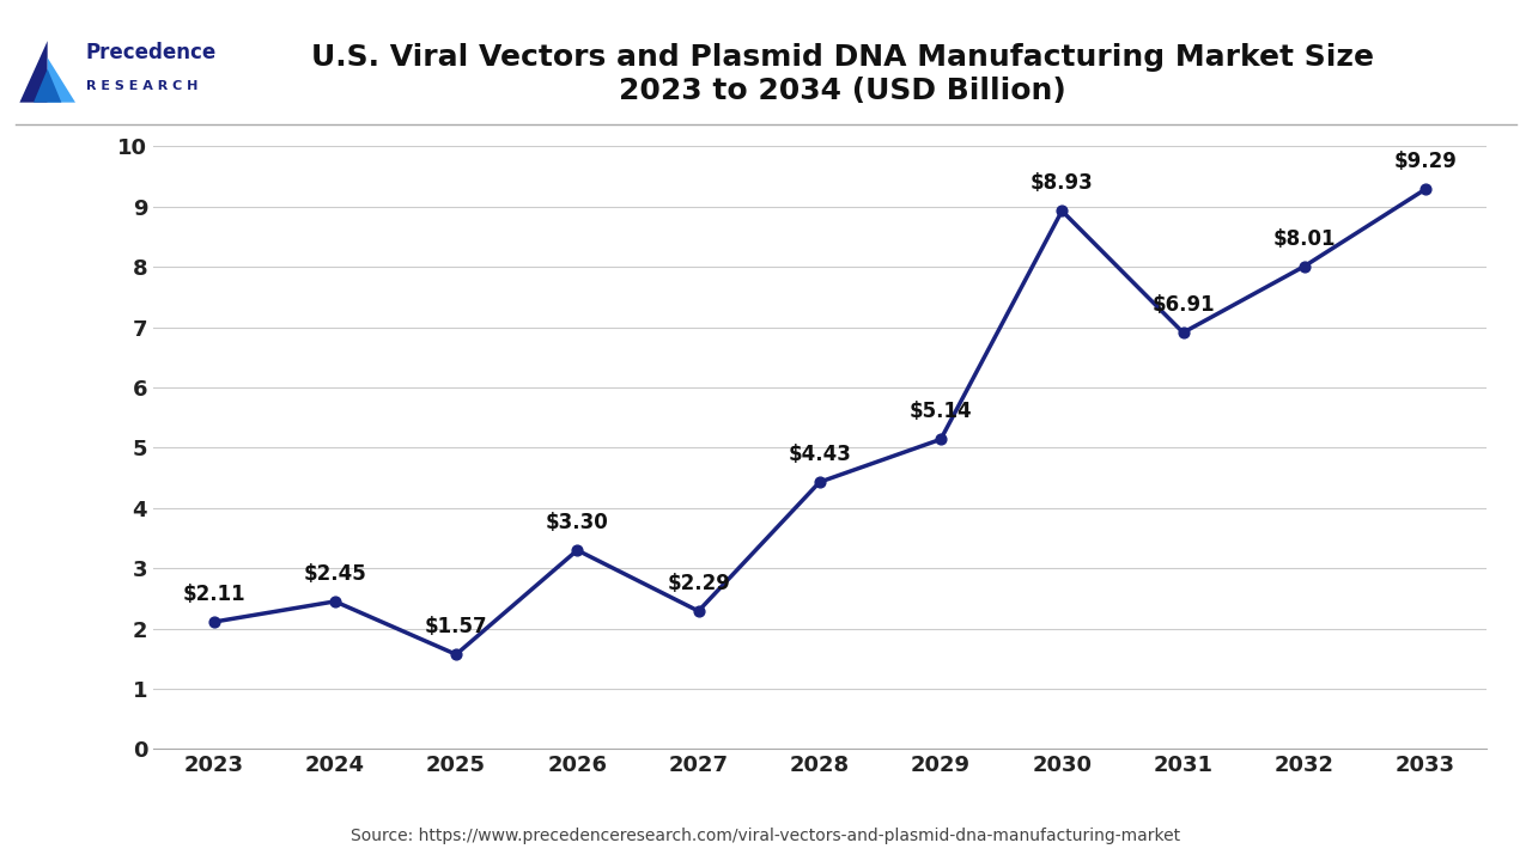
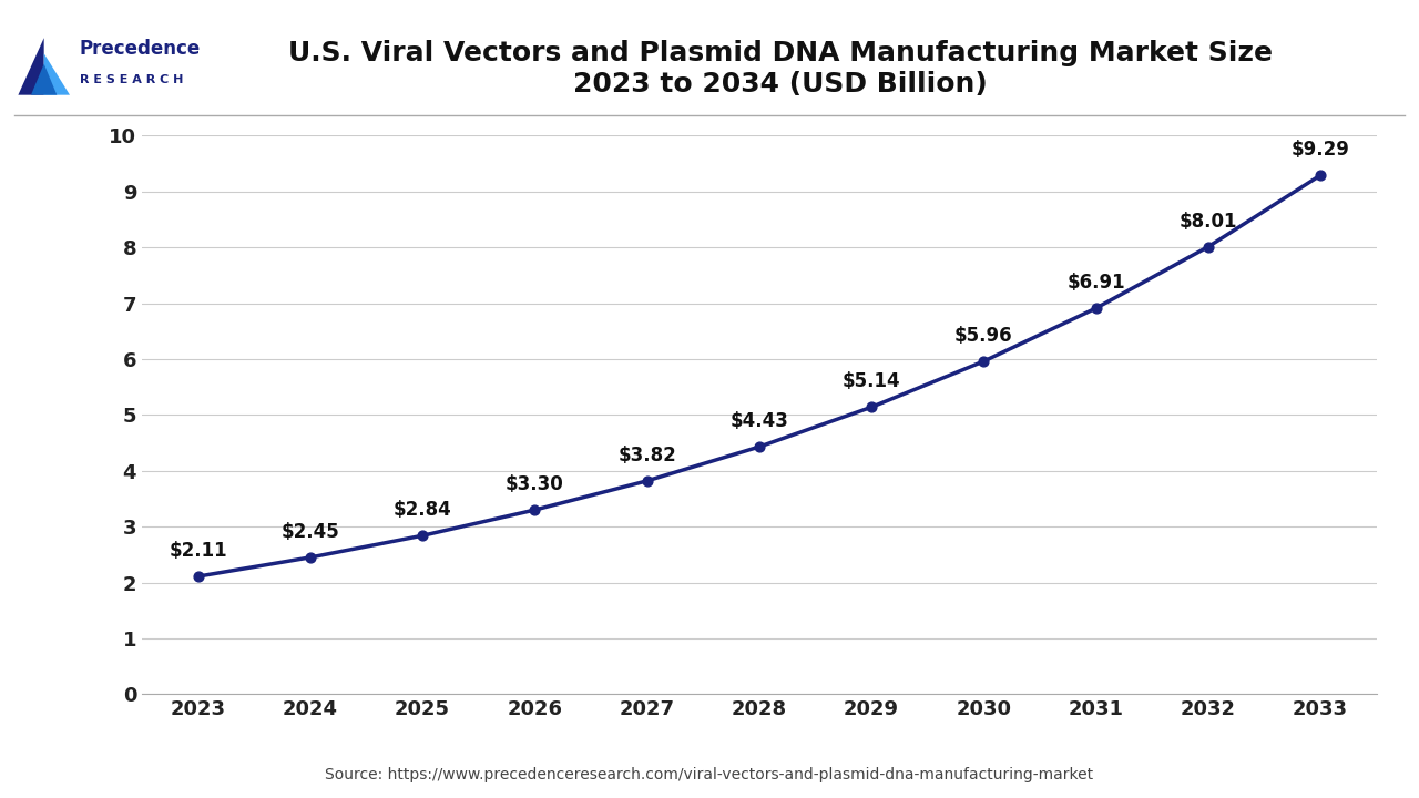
2025: $1.57 -> $2.84
2027: $2.29 -> $3.82
2030: $8.93 -> $5.96
